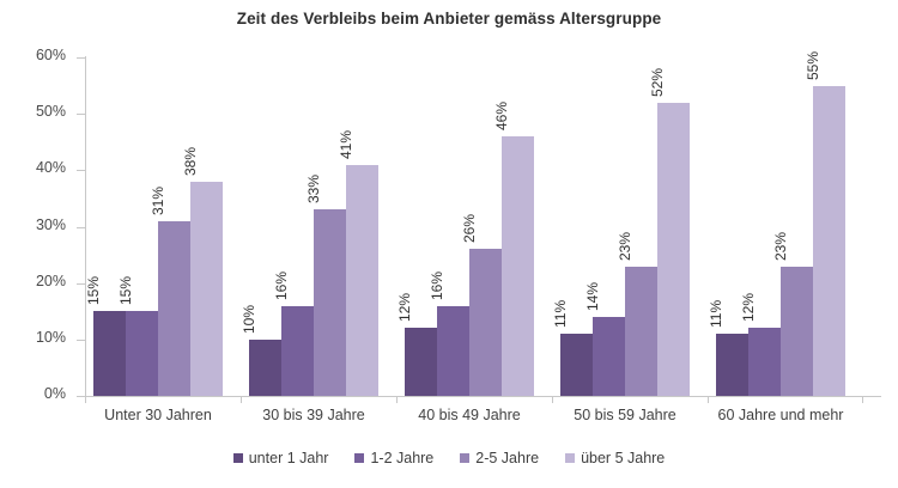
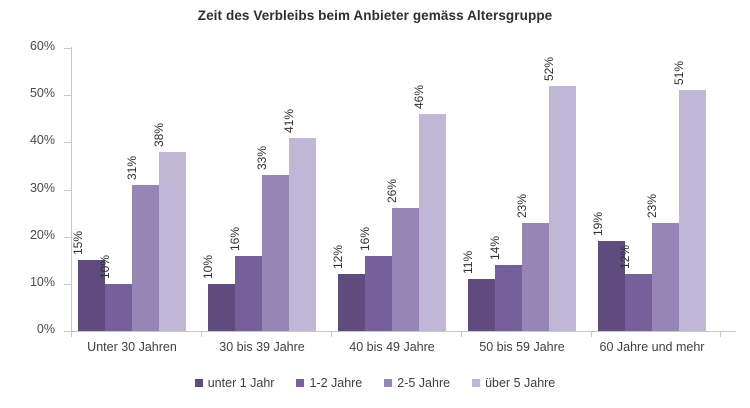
1-2 Jahre/Unter 30 Jahren: 15% -> 10%
unter 1 Jahr/60 Jahre und mehr: 11% -> 19%
über 5 Jahre/60 Jahre und mehr: 55% -> 51%
